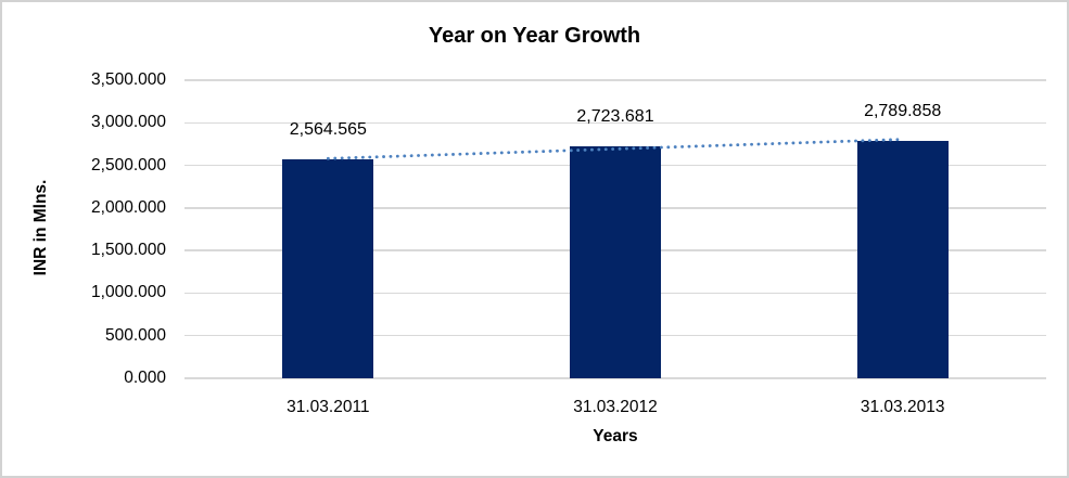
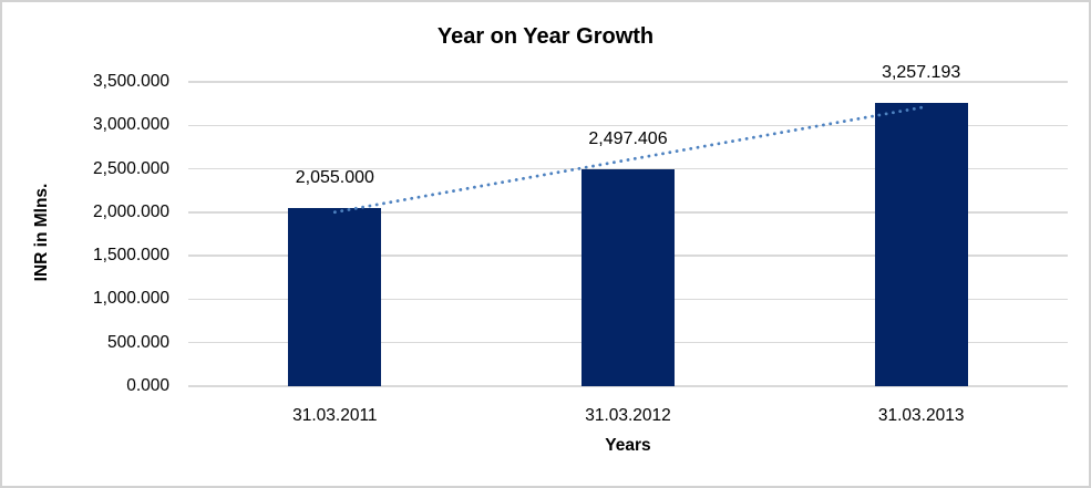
31.03.2011: 2,564.565 -> 2,055.000
31.03.2012: 2,723.681 -> 2,497.406
31.03.2013: 2,789.858 -> 3,257.193
